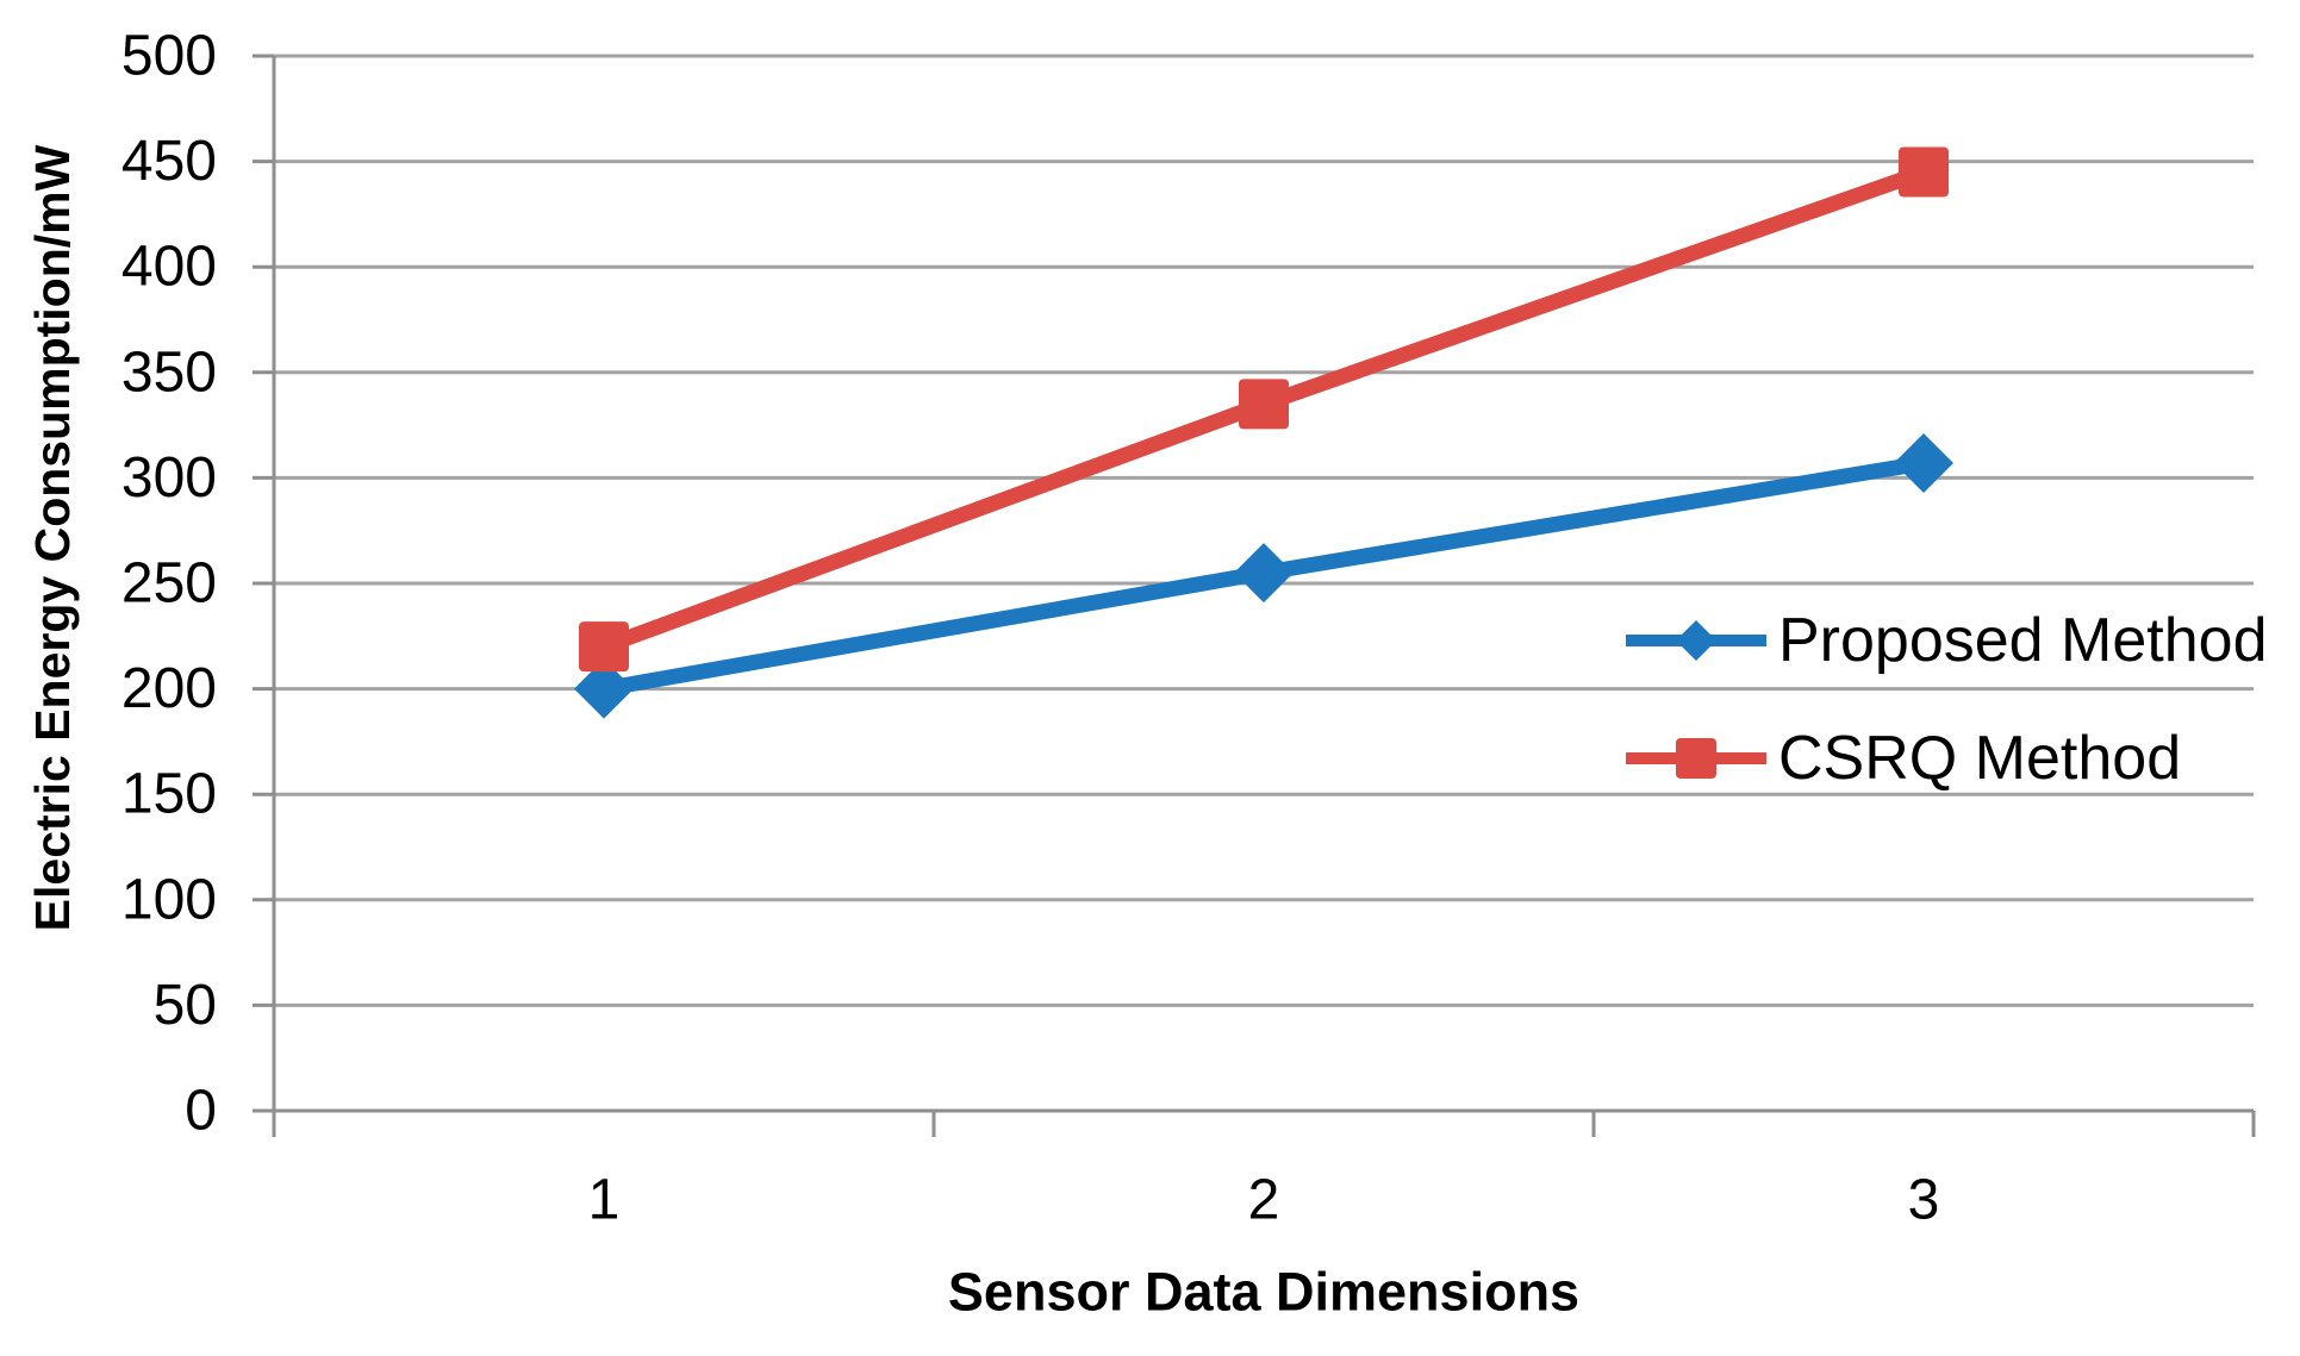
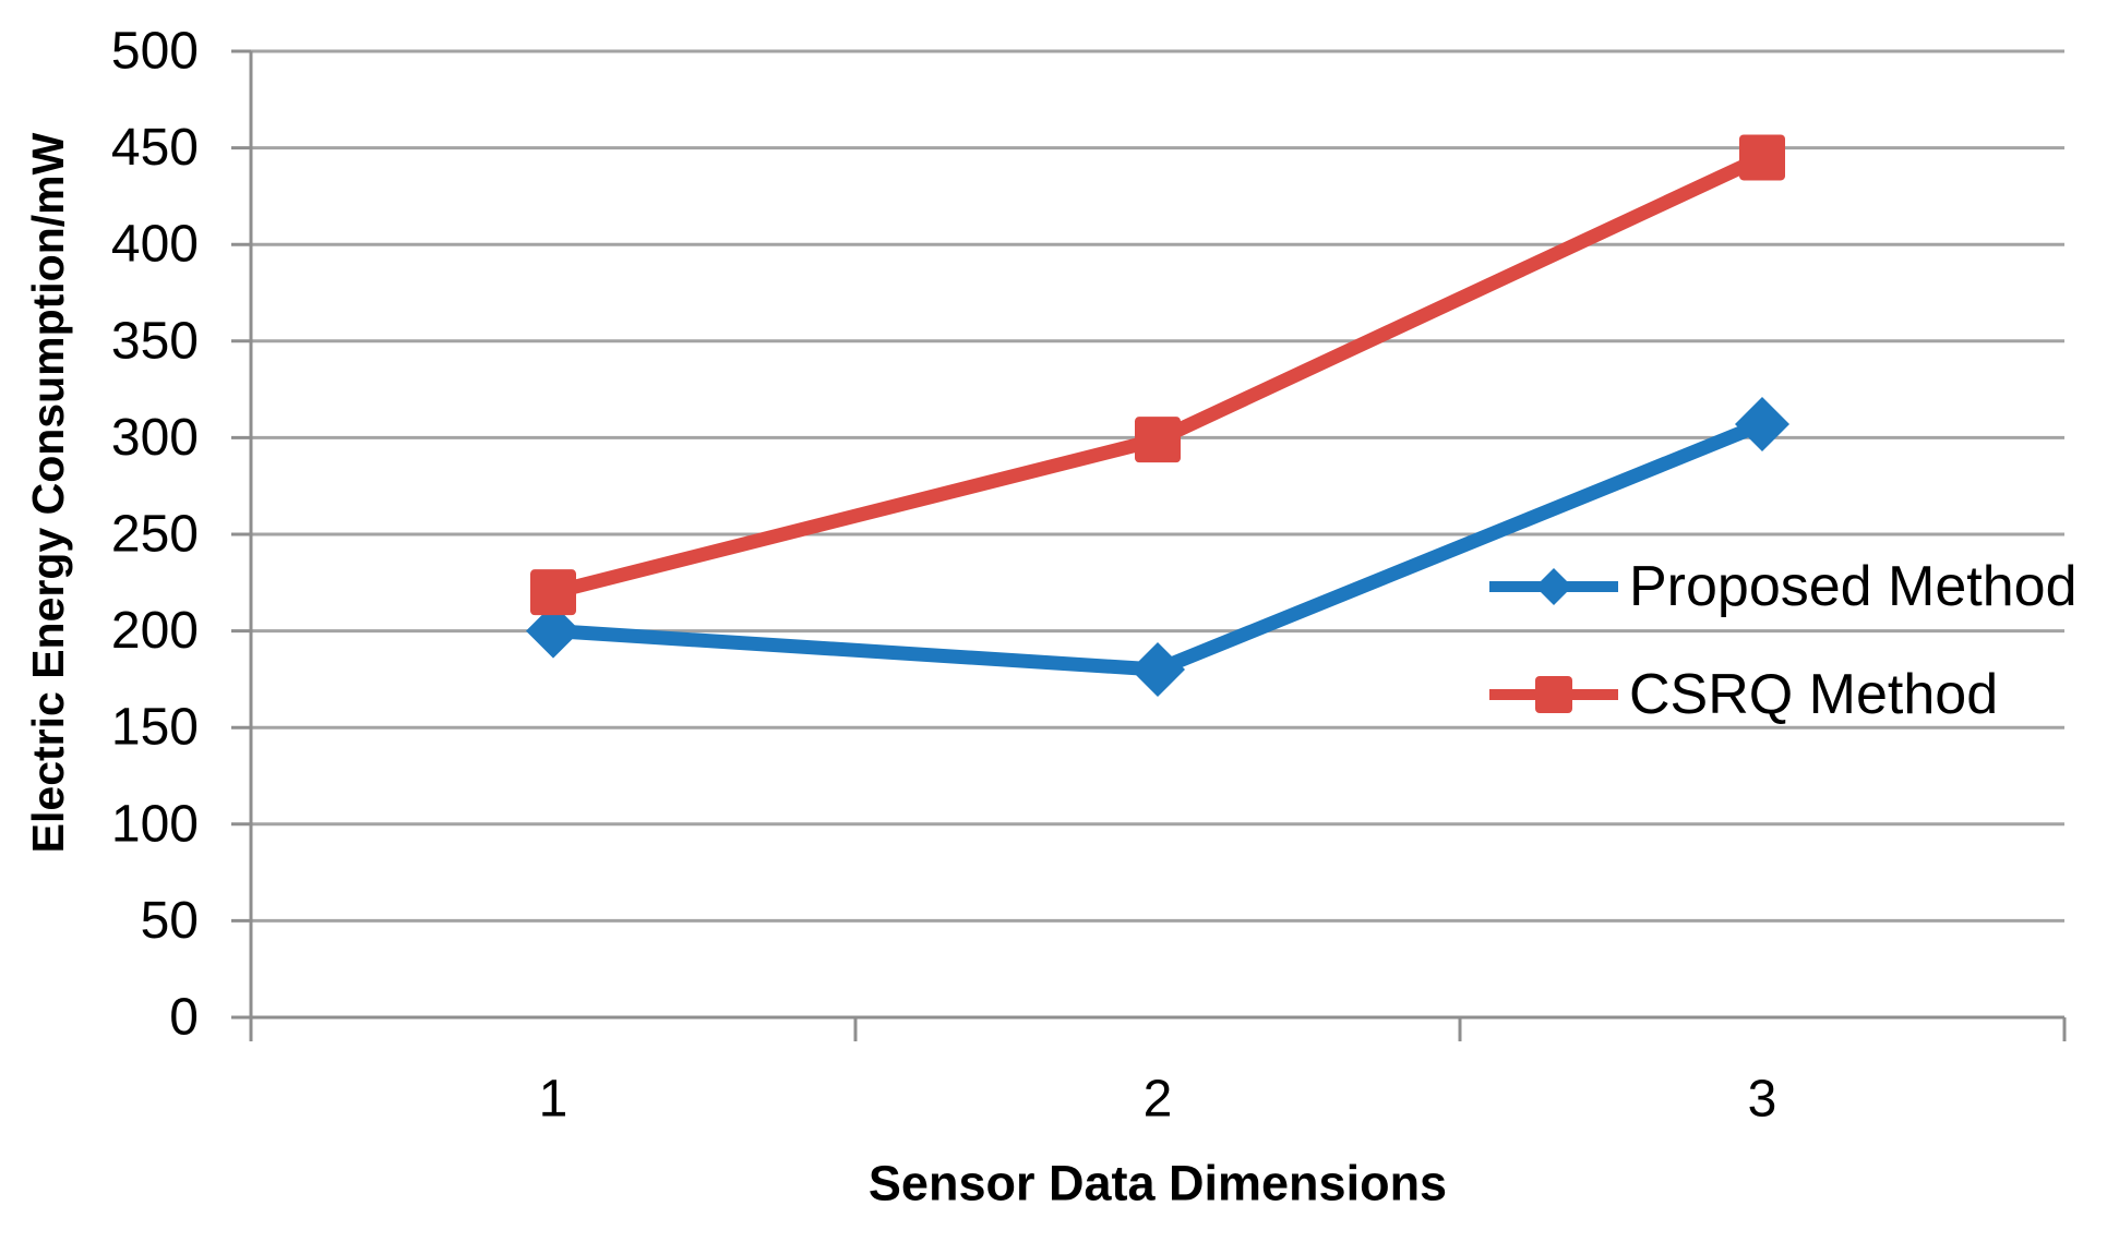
Proposed Method/2: 255 -> 180
CSRQ Method/2: 335 -> 299
